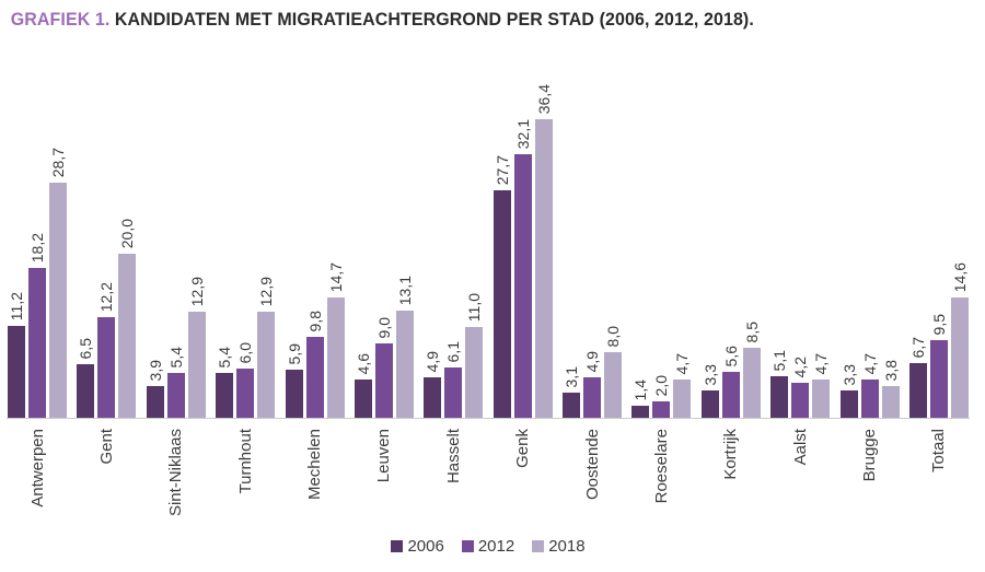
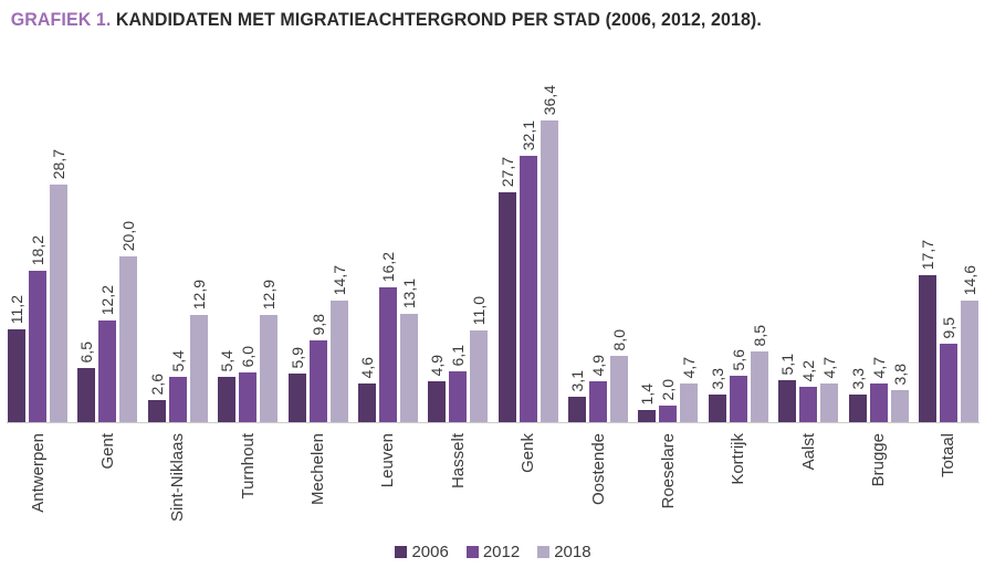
2006/Sint-Niklaas: 3,9 -> 2,6
2012/Leuven: 9,0 -> 16,2
2006/Totaal: 6,7 -> 17,7
